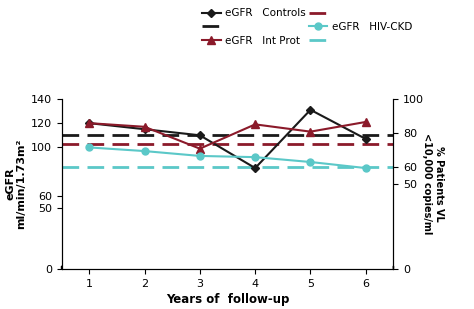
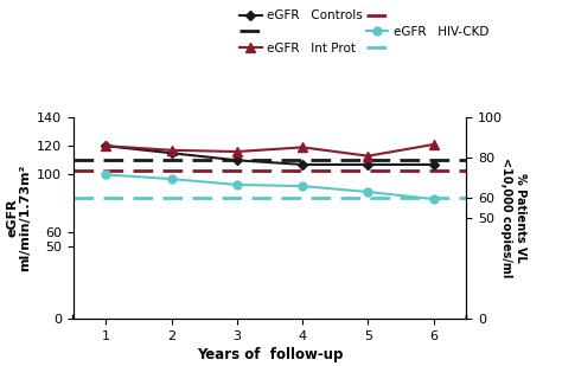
eGFR Int Prot/3: 99 -> 116
eGFR Controls/4: 83 -> 107
eGFR Controls/5: 131 -> 107
